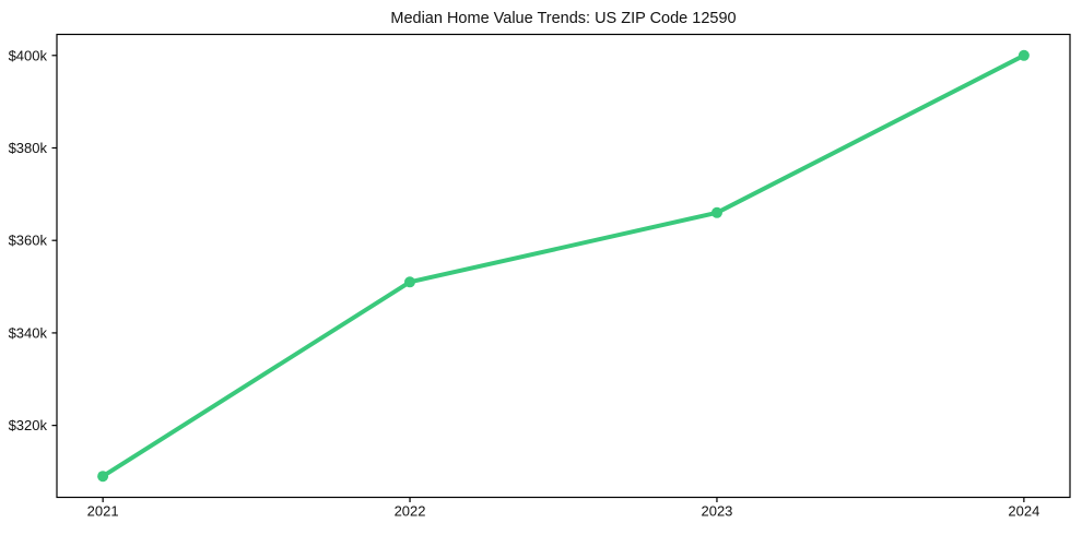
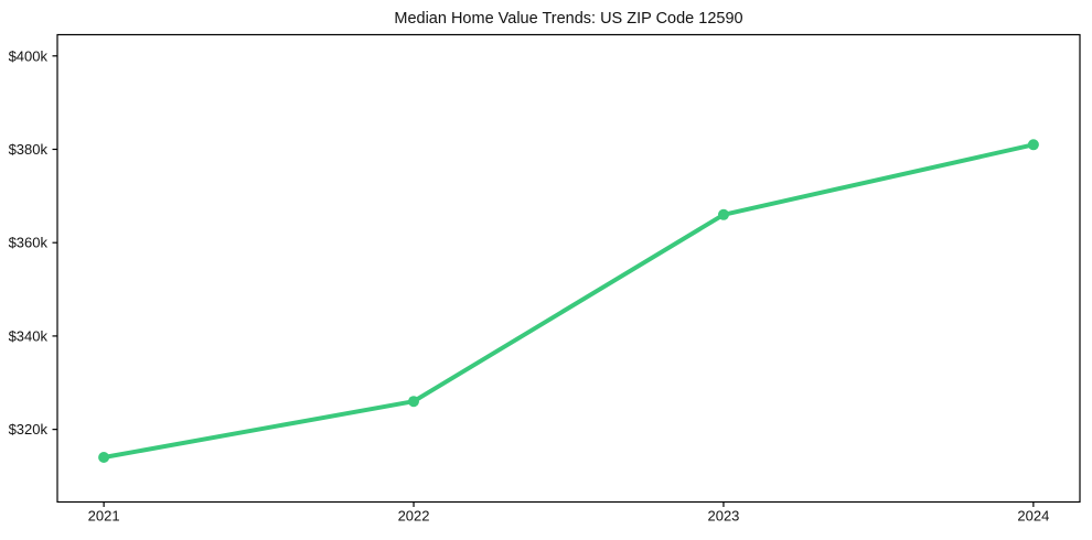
2021: $309k -> $314k
2022: $351k -> $326k
2024: $400k -> $381k
